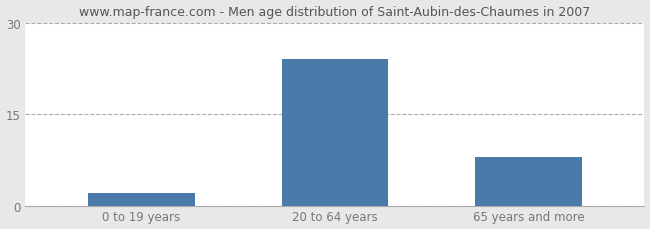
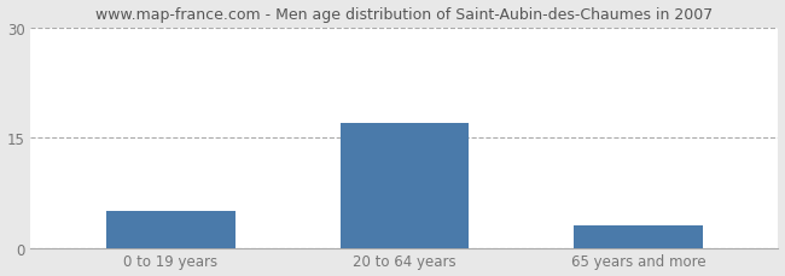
0 to 19 years: 2 -> 5
20 to 64 years: 24 -> 17
65 years and more: 8 -> 3
